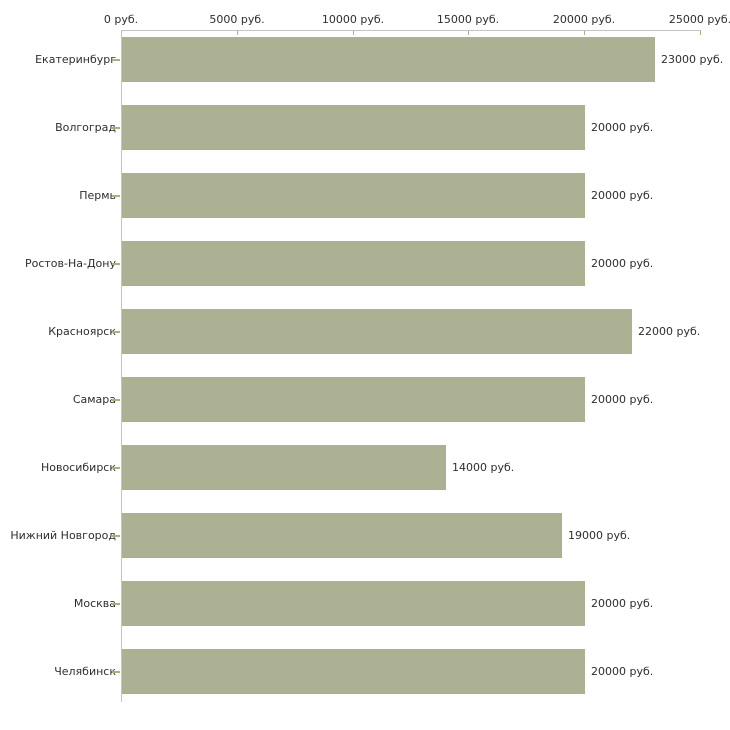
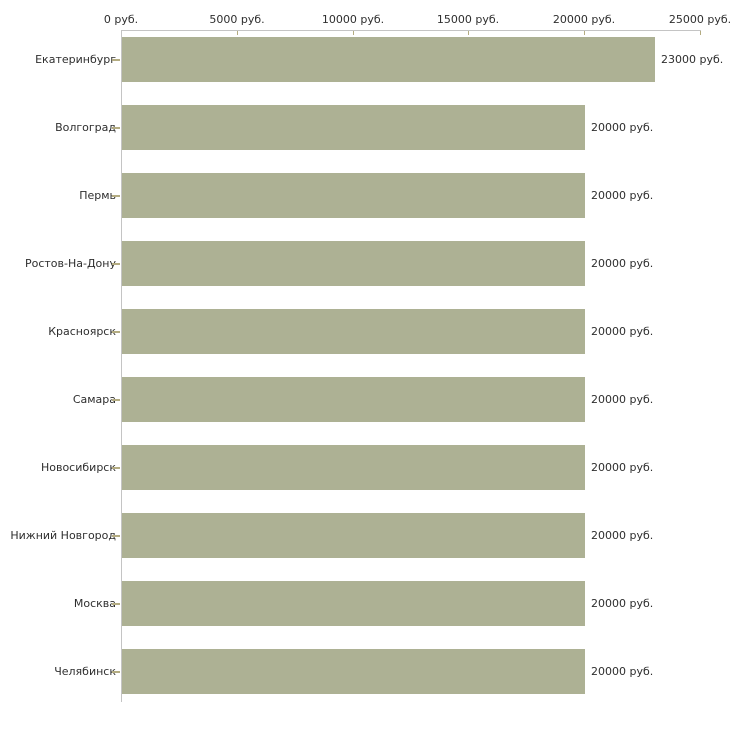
Красноярск: 22000 -> 20000
Новосибирск: 14000 -> 20000
Нижний Новгород: 19000 -> 20000
